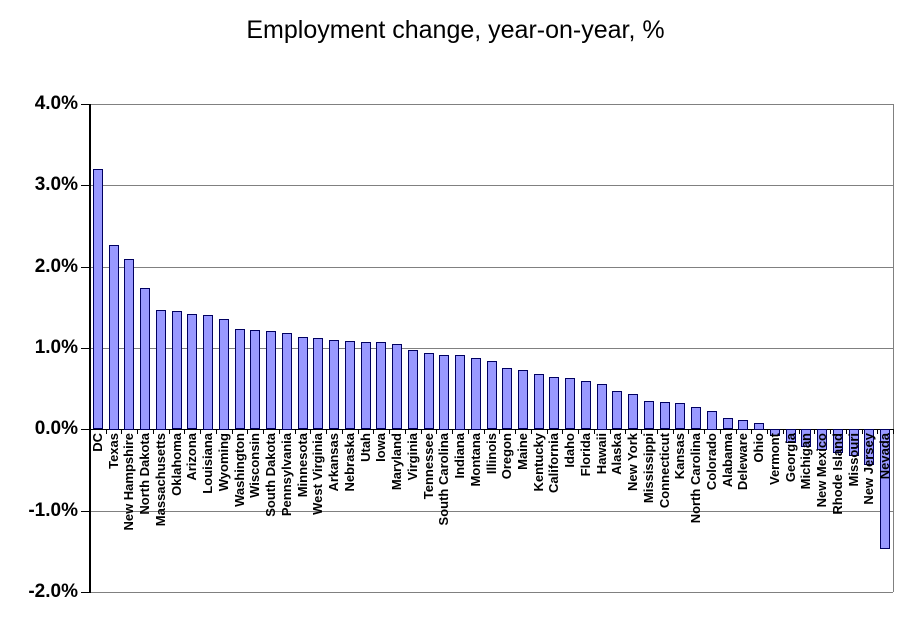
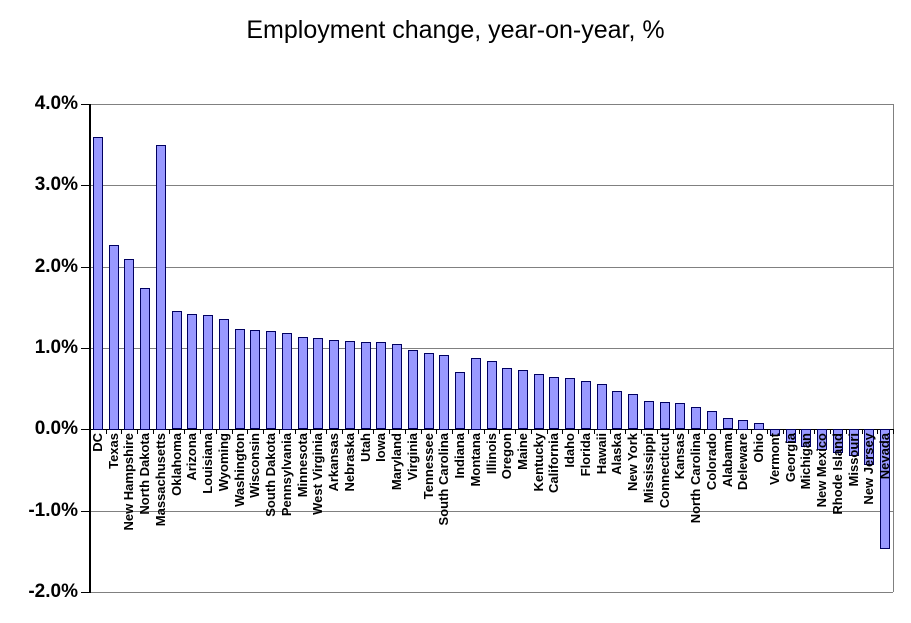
DC: 3.2% -> 3.6%
Massachusetts: 1.5% -> 3.5%
Indiana: 0.9% -> 0.7%
